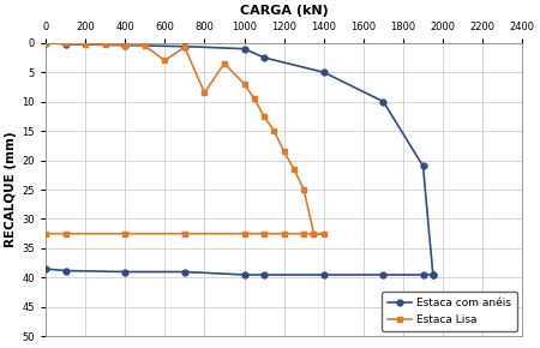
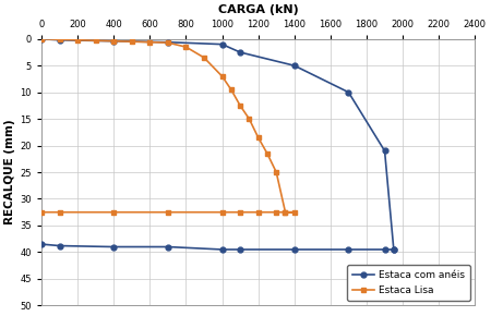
Estaca Lisa/600: 3.0 -> 0.6
Estaca Lisa/800: 8.5 -> 1.5
